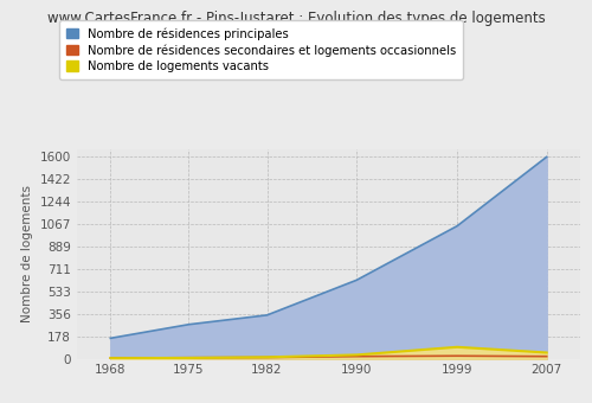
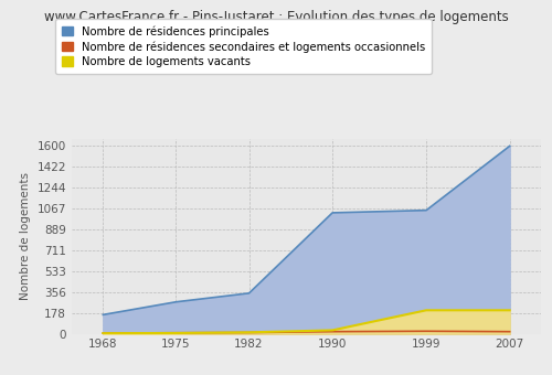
Nombre de résidences principales/1990: 620 -> 1030
Nombre de logements vacants/1999: 90 -> 200
Nombre de logements vacants/2007: 50 -> 200
